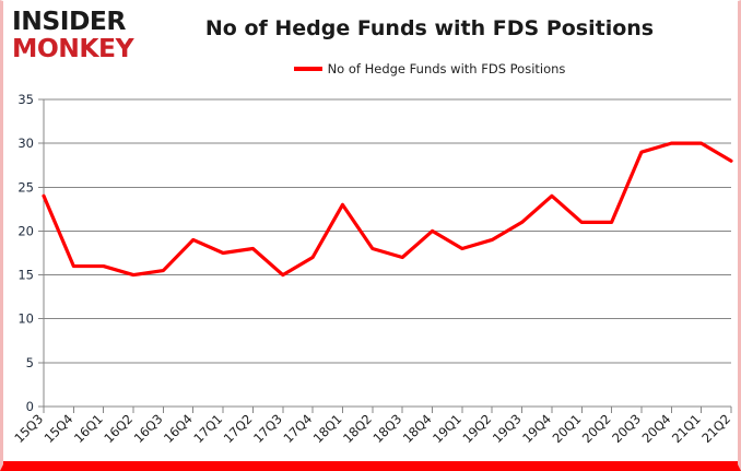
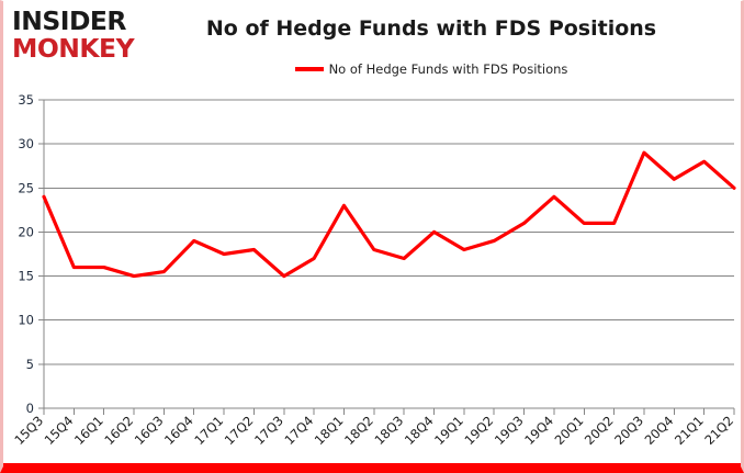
20Q4: 30 -> 26
21Q1: 30 -> 28
21Q2: 28 -> 25
